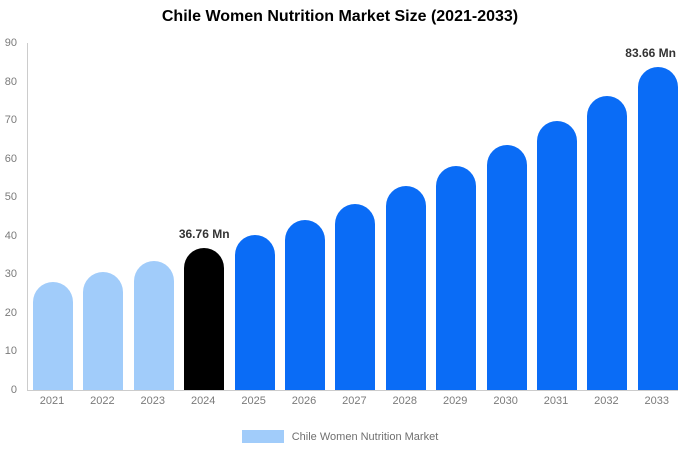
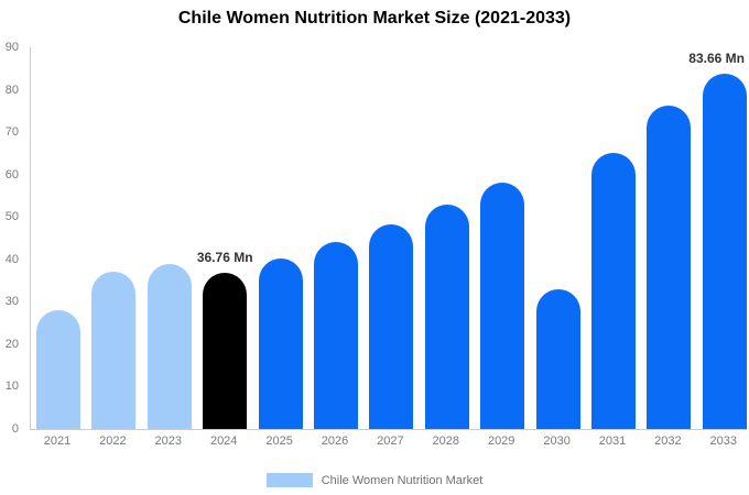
2022: 31 -> 37
2023: 34 -> 39
2030: 64 -> 33
2031: 70 -> 65
